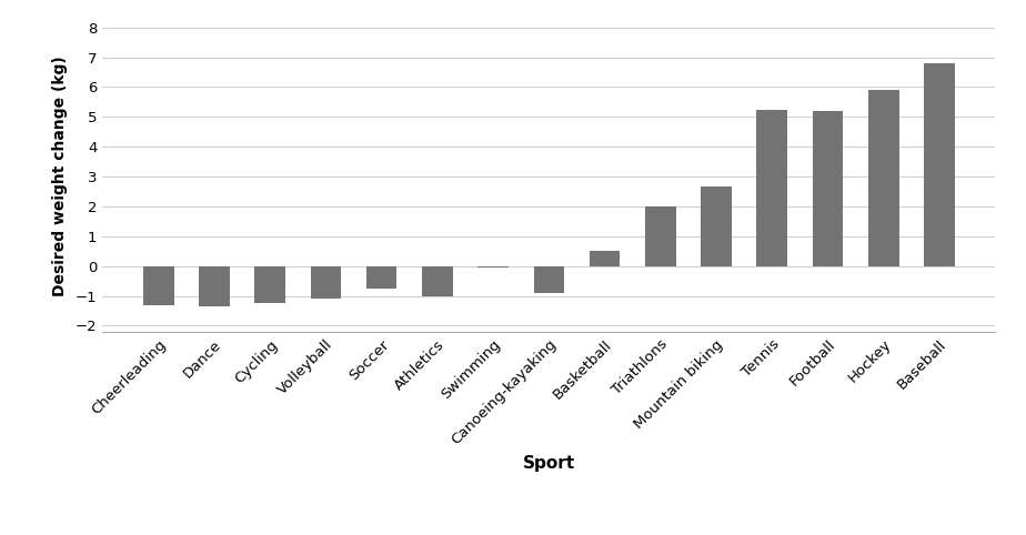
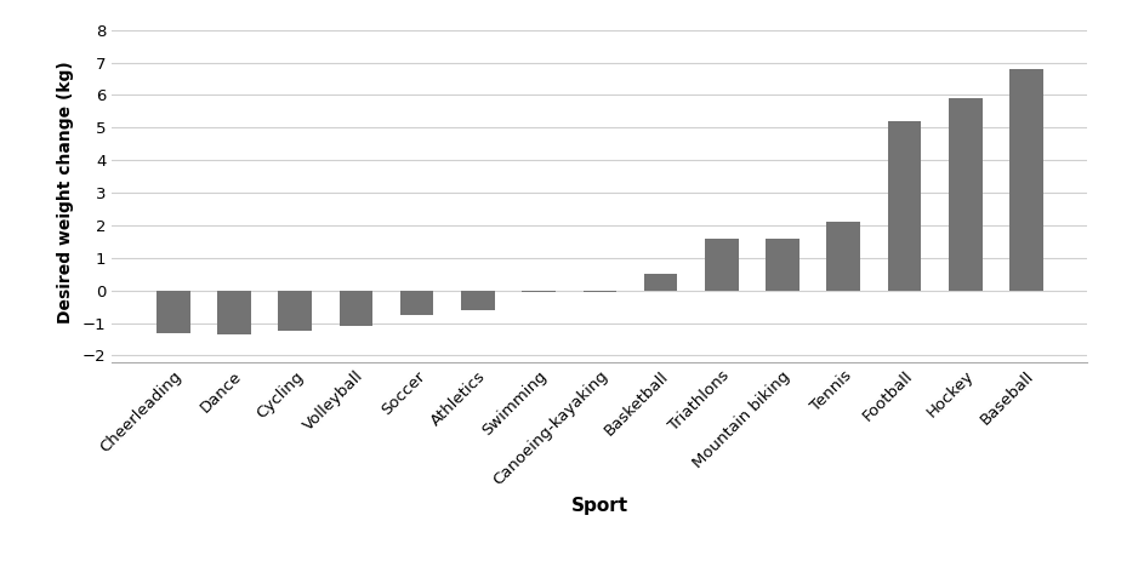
Athletics: -1.00 -> -0.60
Canoeing-kayaking: -0.90 -> -0.05
Triathlons: 2.00 -> 1.60
Mountain biking: 2.65 -> 1.60
Tennis: 5.25 -> 2.10
